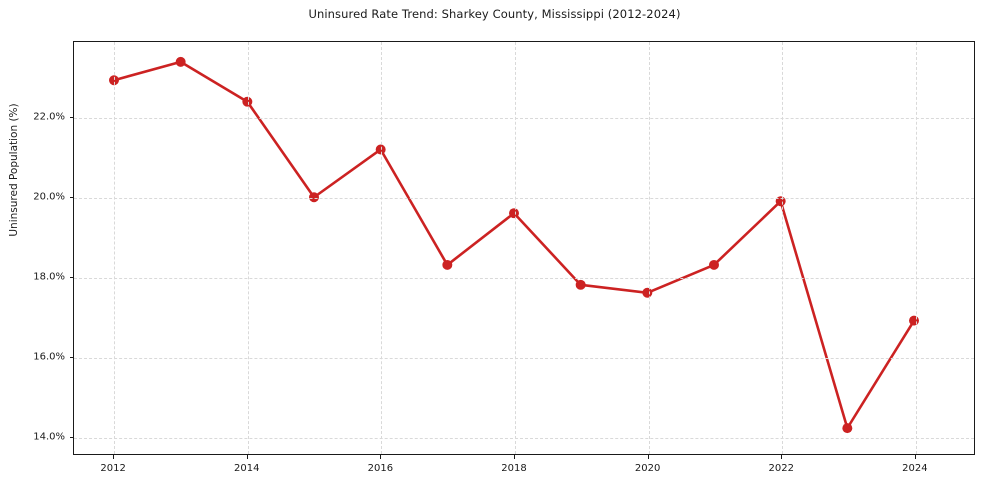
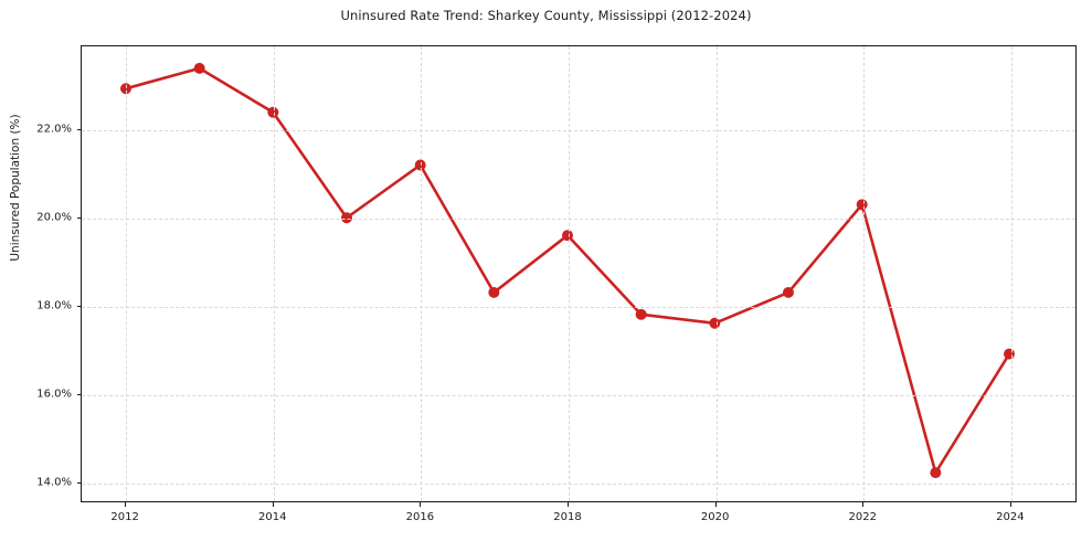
2022: 19.9% -> 20.3%
